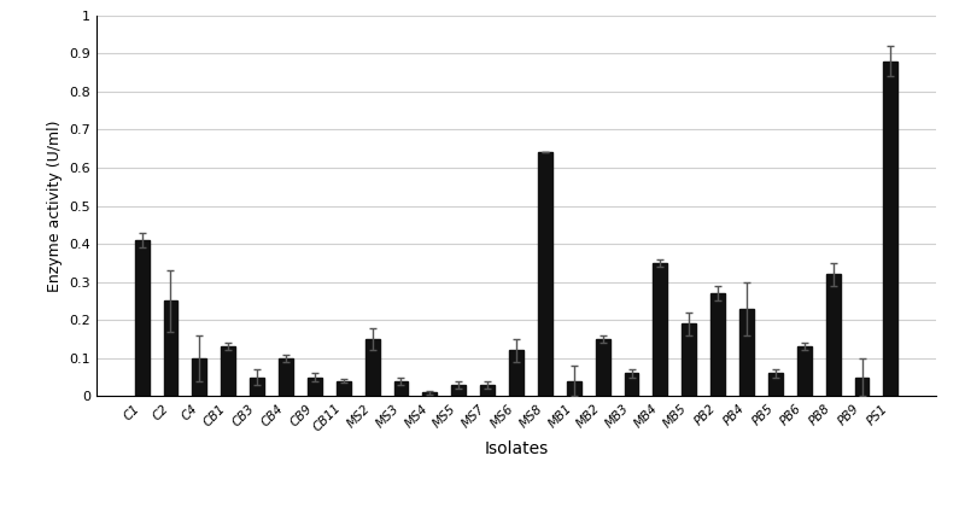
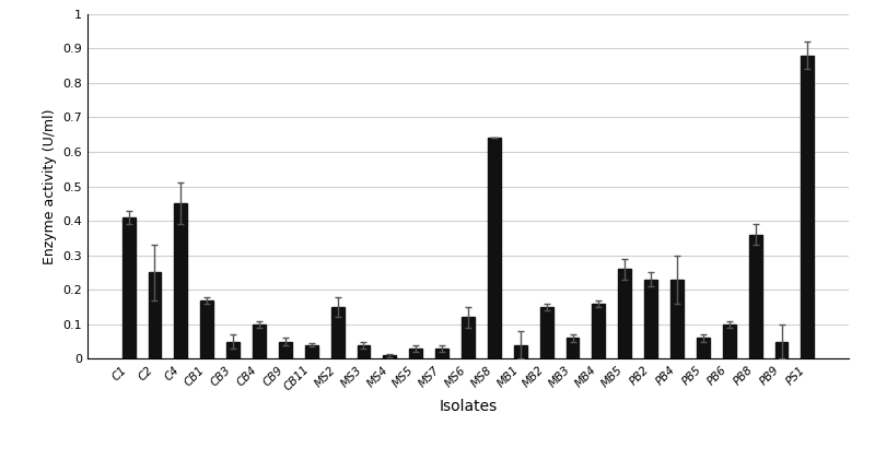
C4: 0.10 -> 0.45
CB1: 0.13 -> 0.17
MB4: 0.35 -> 0.16
MB5: 0.19 -> 0.26
PB2: 0.27 -> 0.23
PB6: 0.13 -> 0.10
PB8: 0.32 -> 0.36
